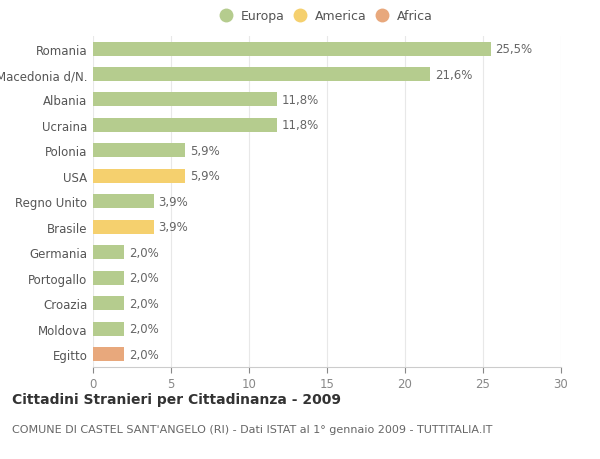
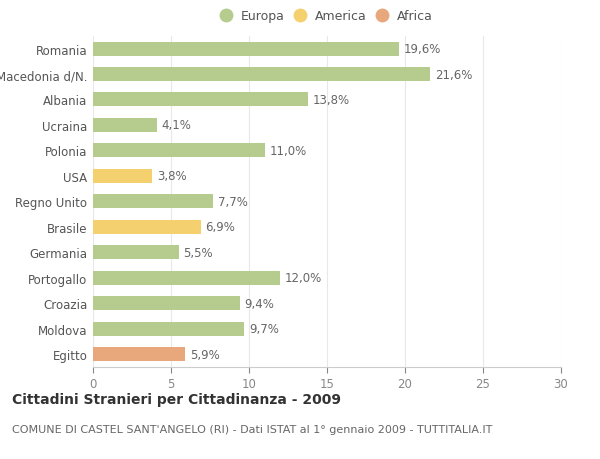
Romania: 25,5% -> 19,6%
Albania: 11,8% -> 13,8%
Ucraina: 11,8% -> 4,1%
Polonia: 5,9% -> 11,0%
USA: 5,9% -> 3,8%
Regno Unito: 3,9% -> 7,7%
Brasile: 3,9% -> 6,9%
Germania: 2,0% -> 5,5%
Portogallo: 2,0% -> 12,0%
Croazia: 2,0% -> 9,4%
Moldova: 2,0% -> 9,7%
Egitto: 2,0% -> 5,9%
